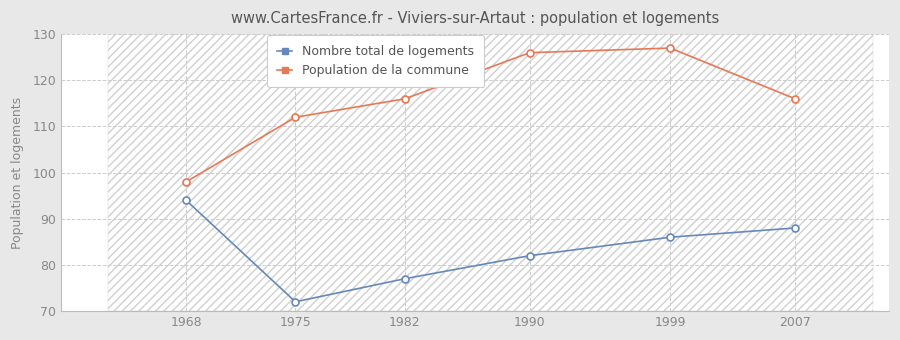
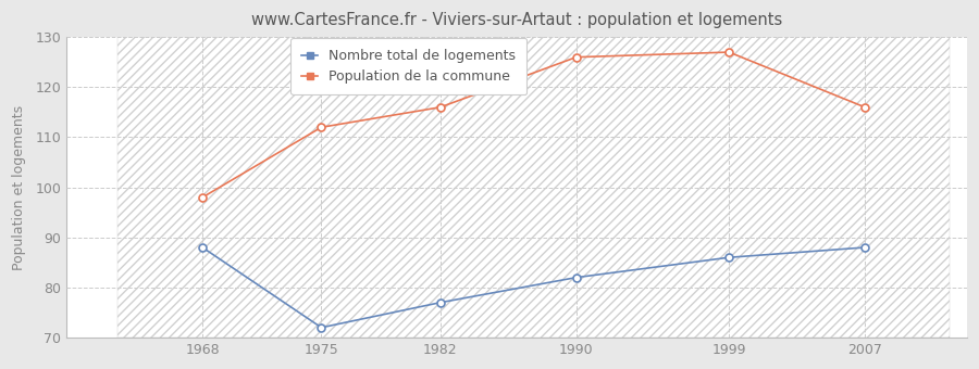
Nombre total de logements/1968: 94 -> 88
